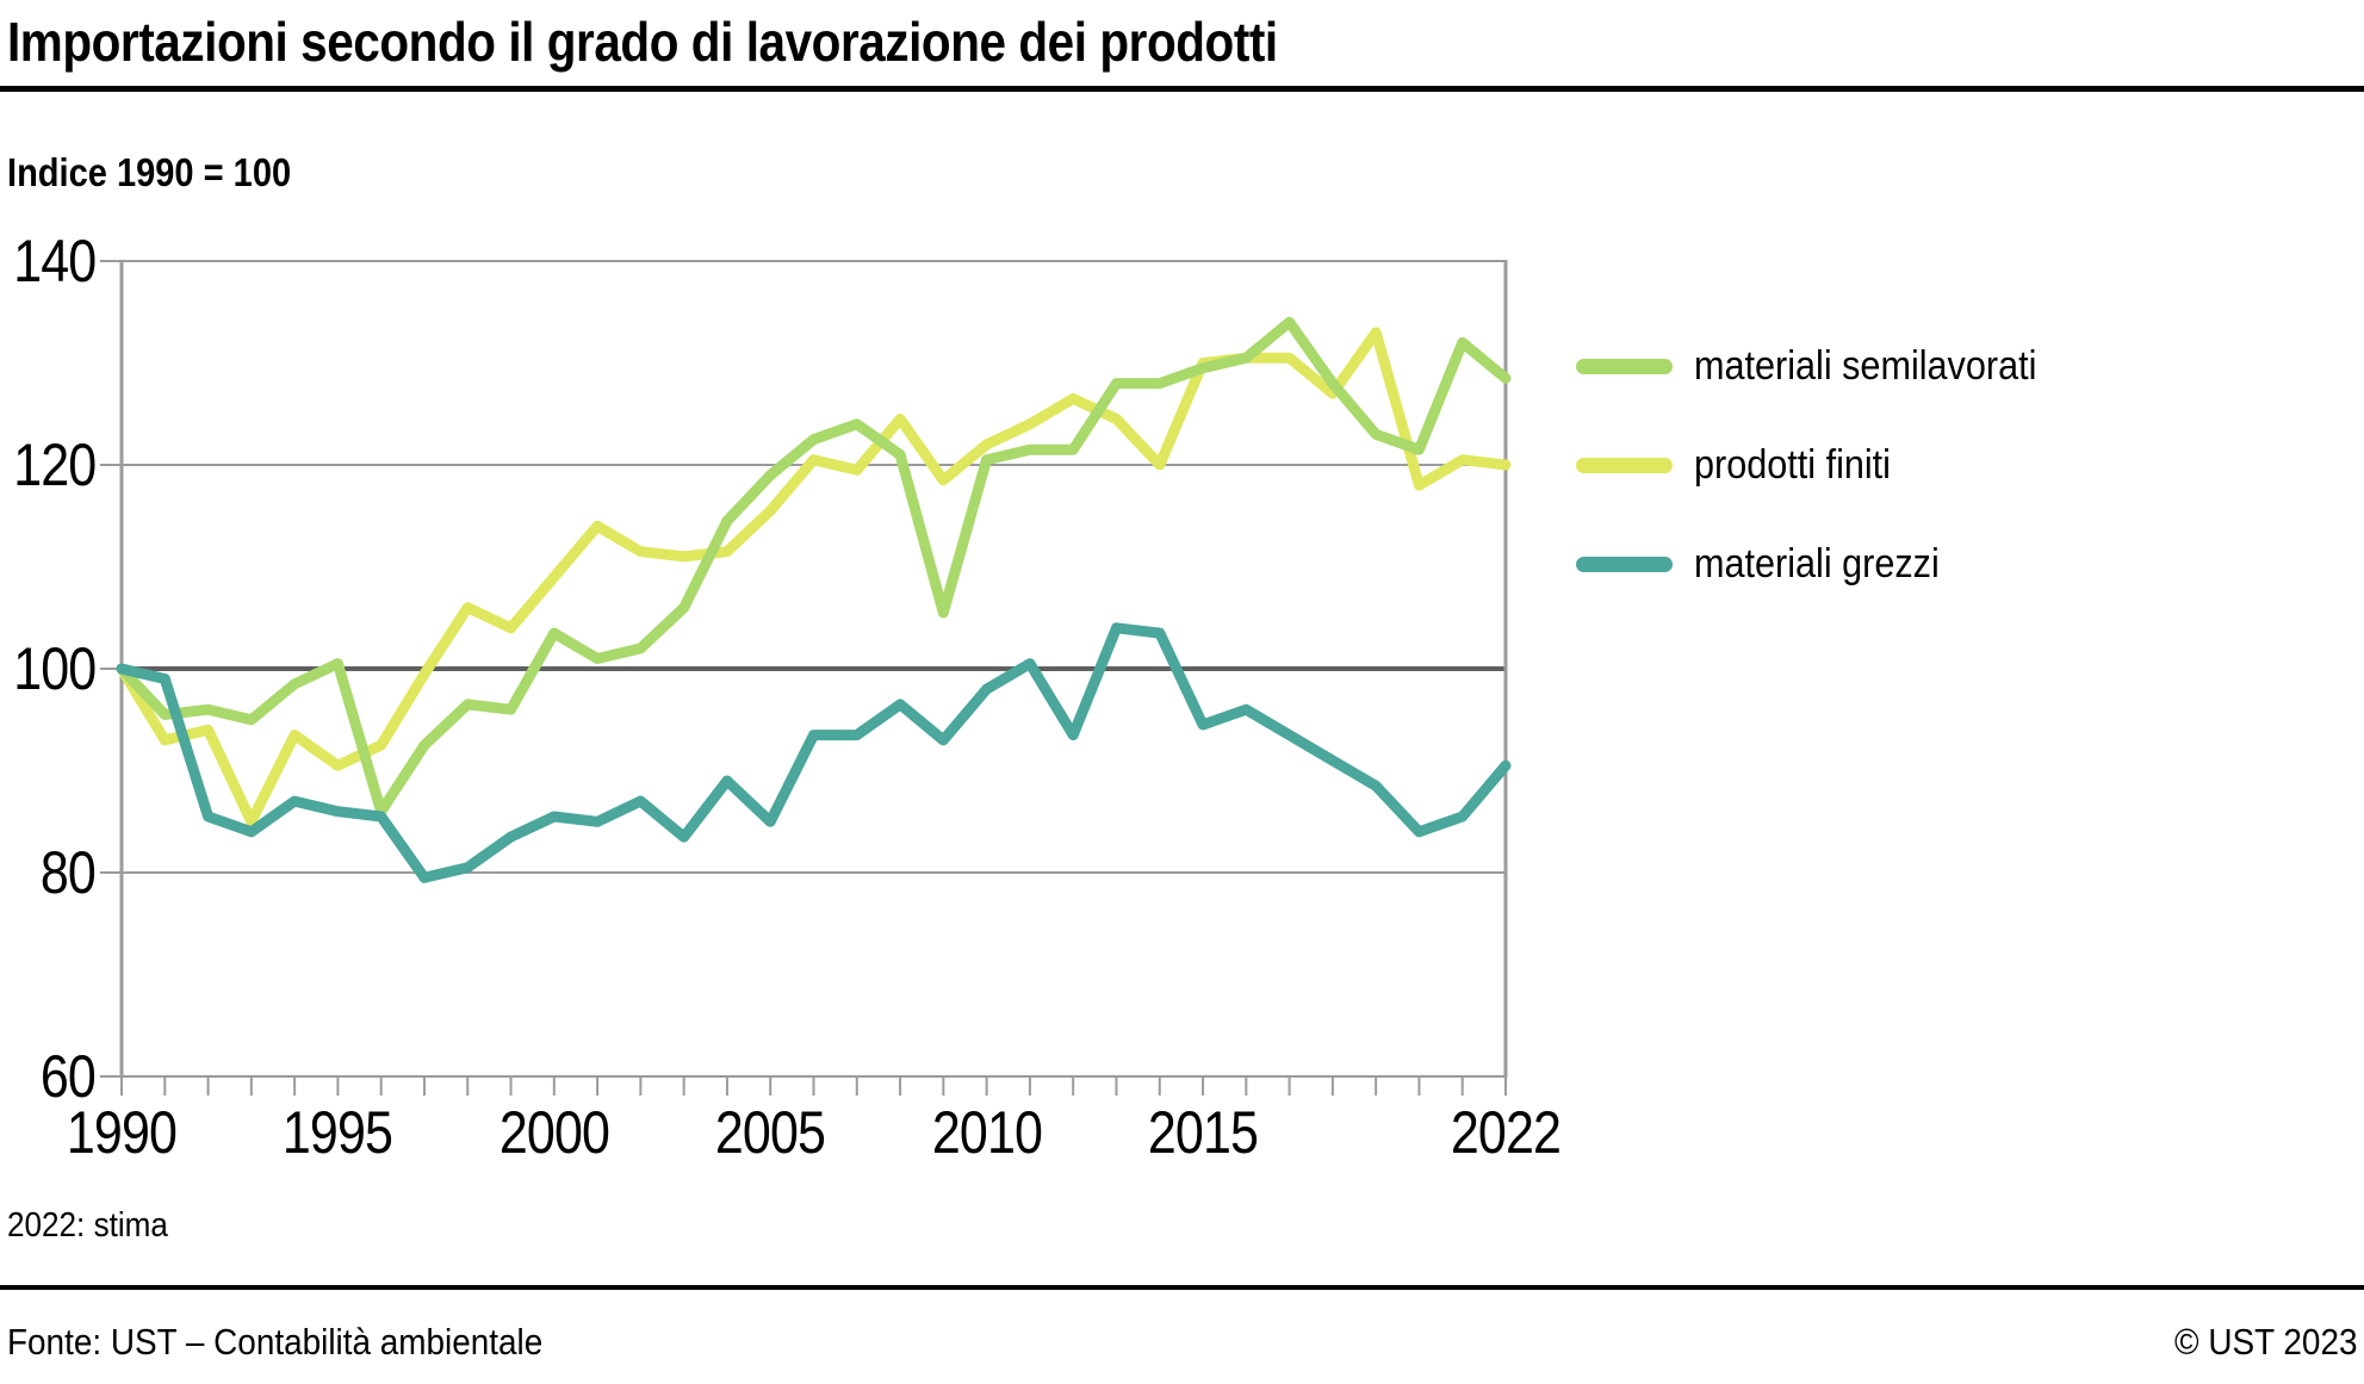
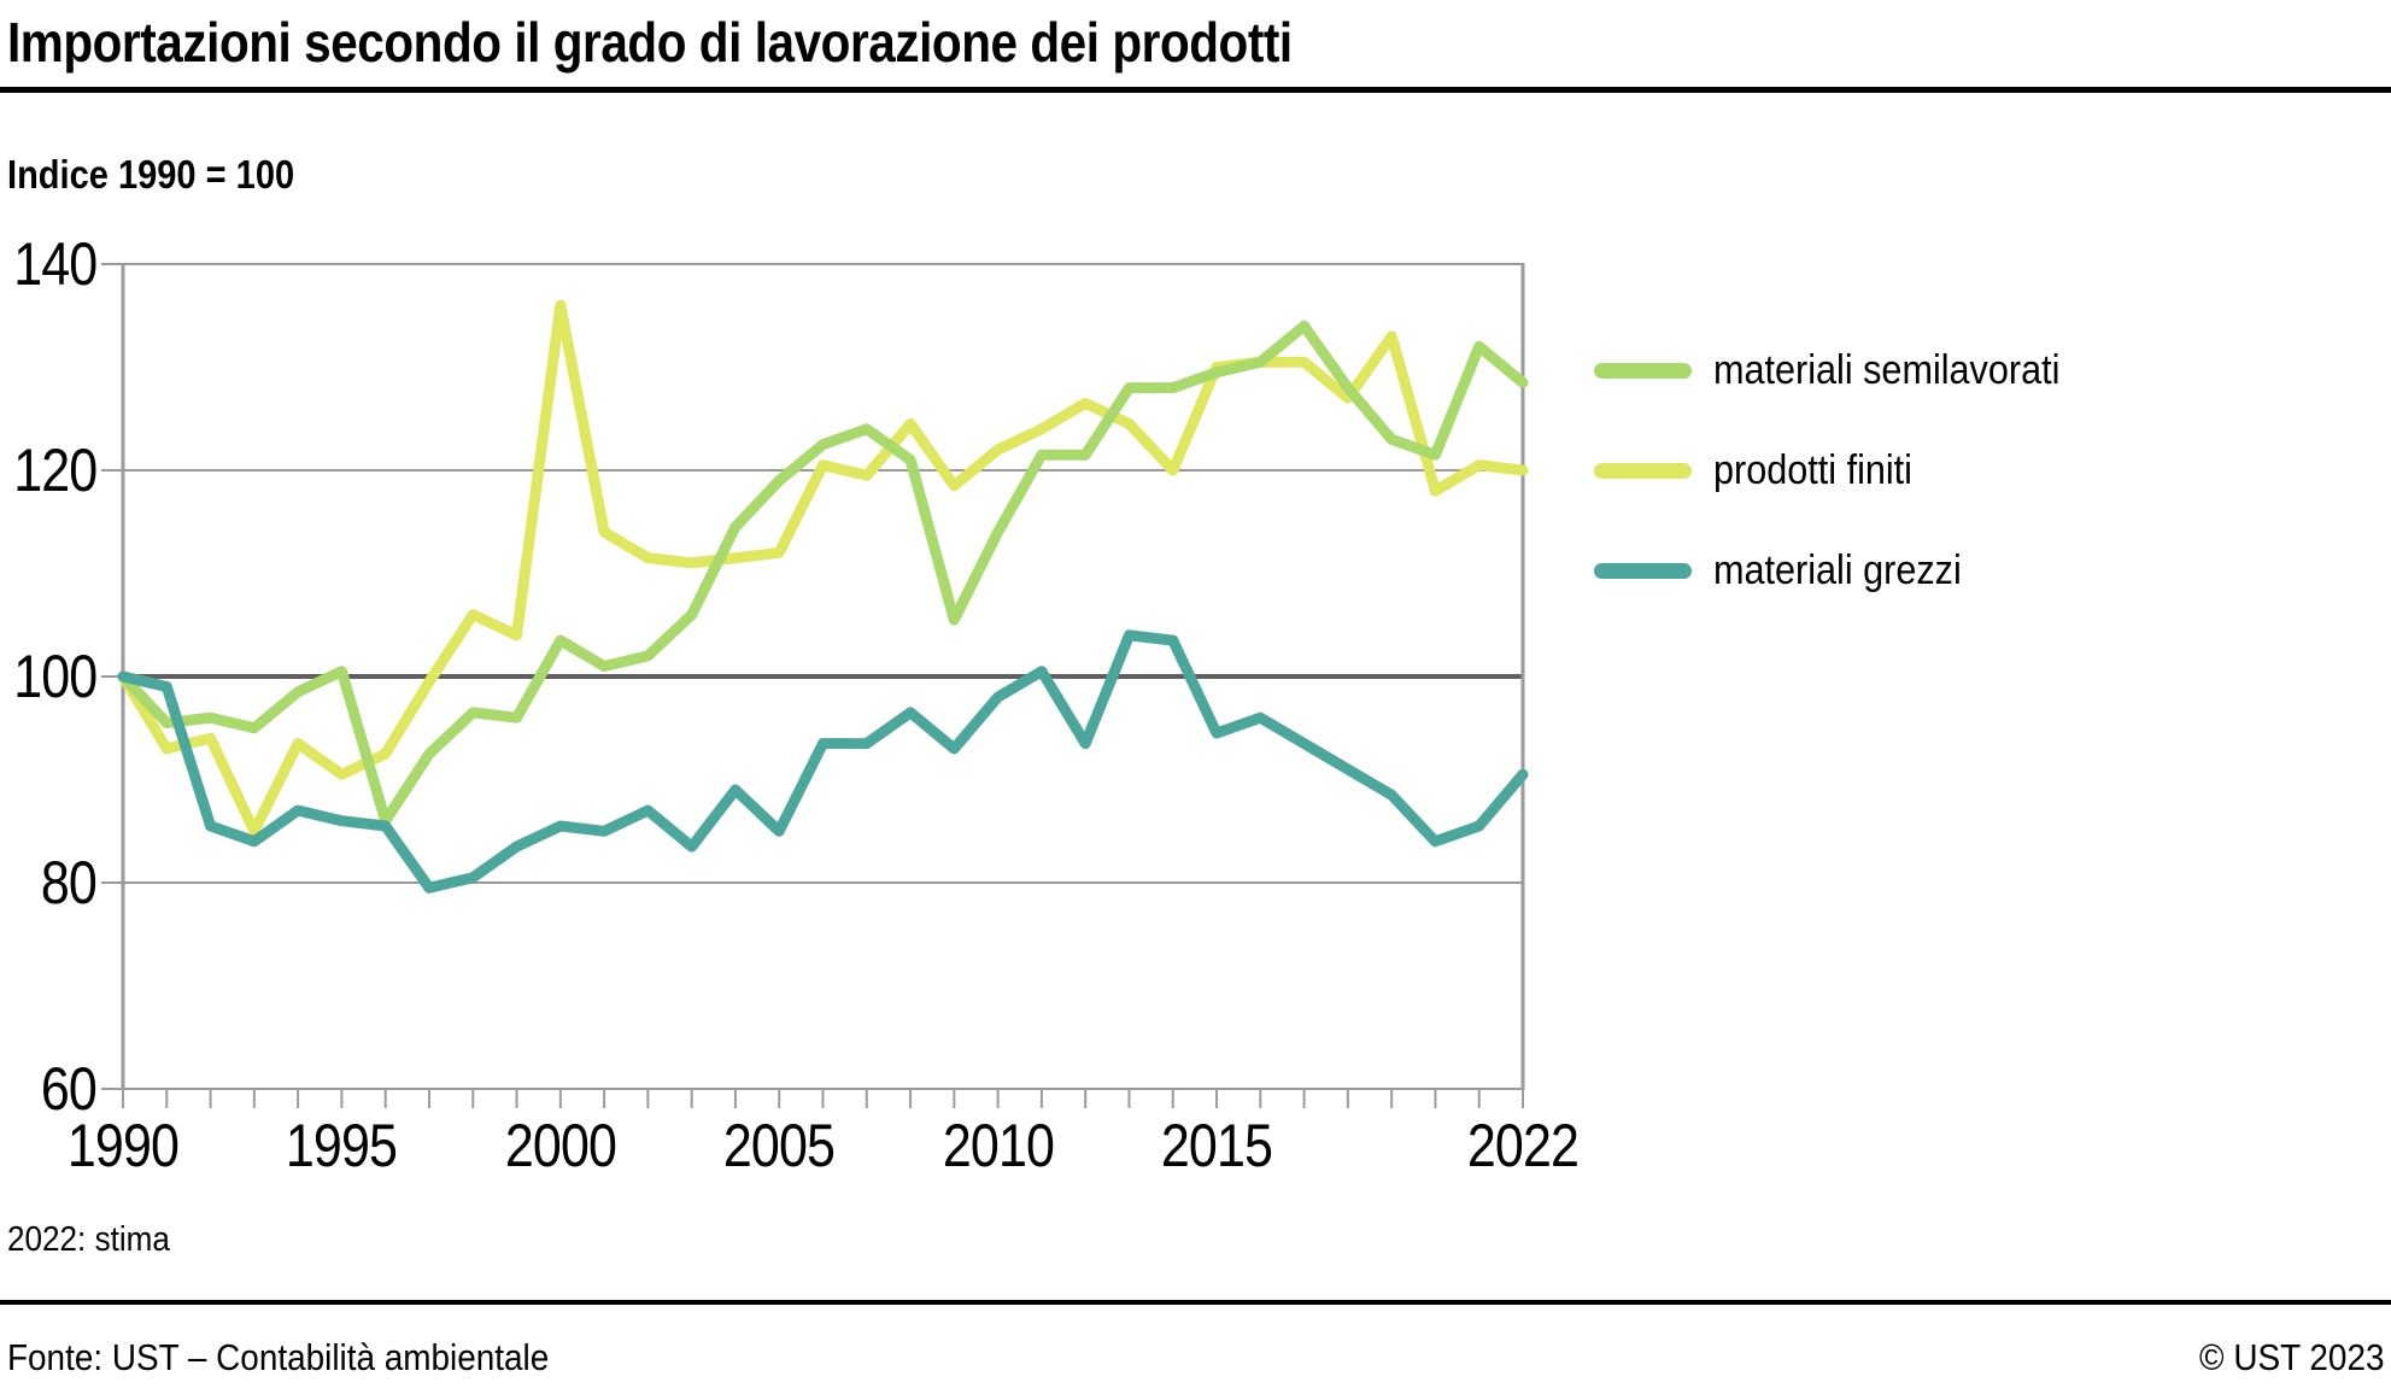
prodotti finiti/2000: 109 -> 136
prodotti finiti/2005: 116 -> 112
materiali semilavorati/2010: 120 -> 114
